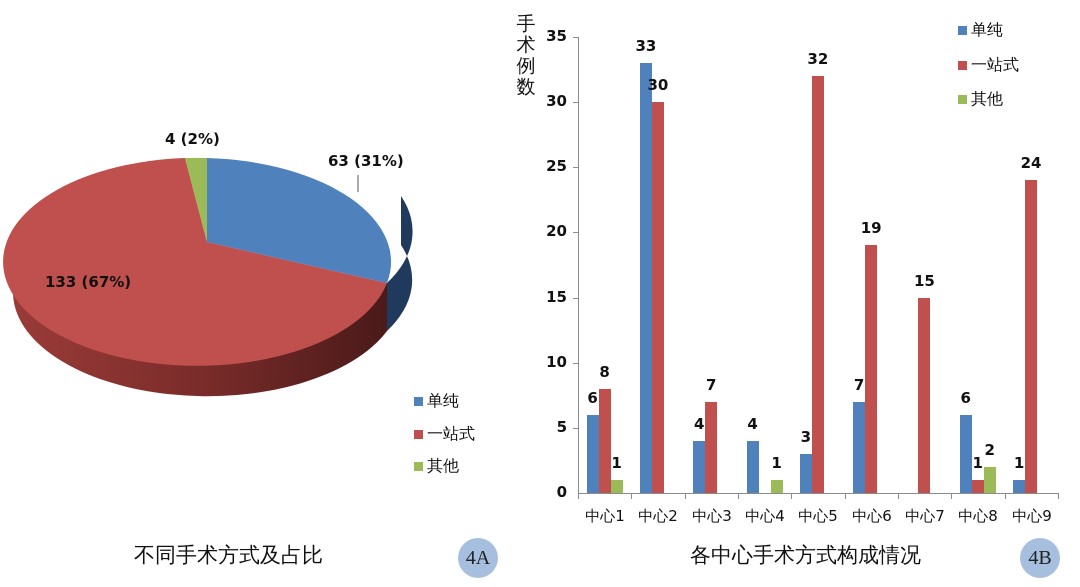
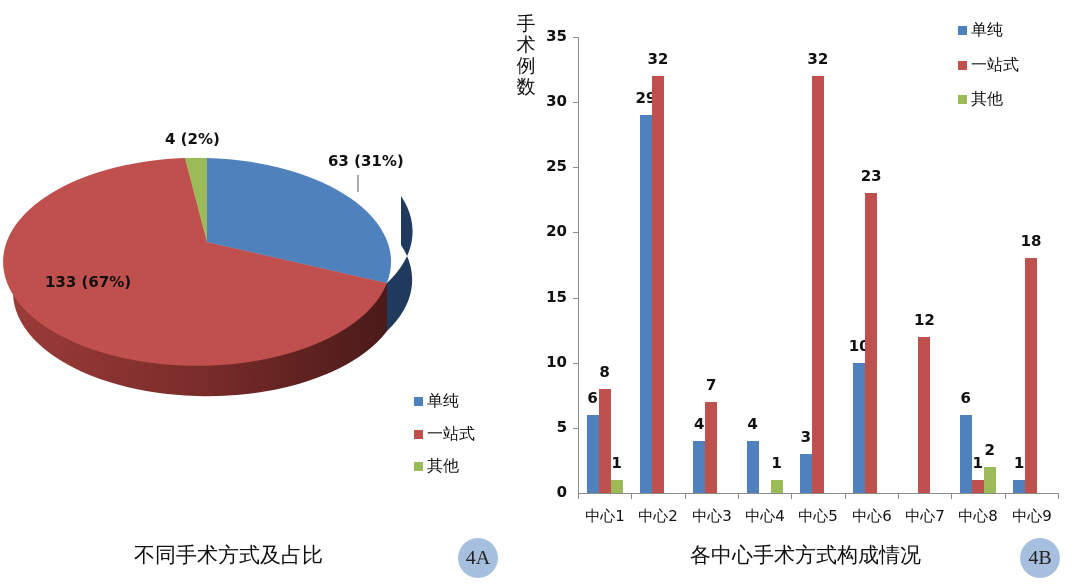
各中心手术方式构成情况/单纯/中心2: 33 -> 29
各中心手术方式构成情况/一站式/中心2: 30 -> 32
各中心手术方式构成情况/单纯/中心6: 7 -> 10
各中心手术方式构成情况/一站式/中心6: 19 -> 23
各中心手术方式构成情况/一站式/中心7: 15 -> 12
各中心手术方式构成情况/一站式/中心9: 24 -> 18
